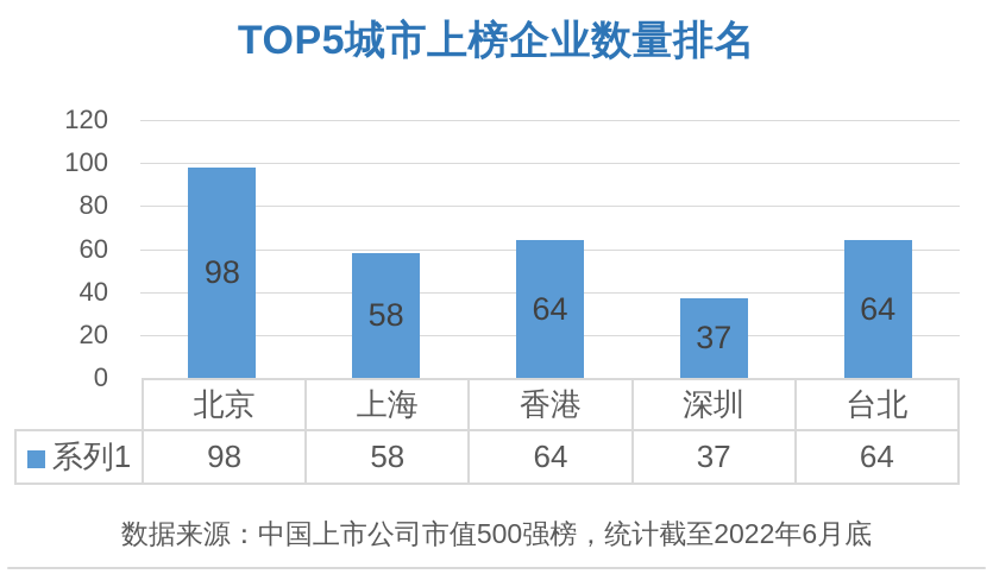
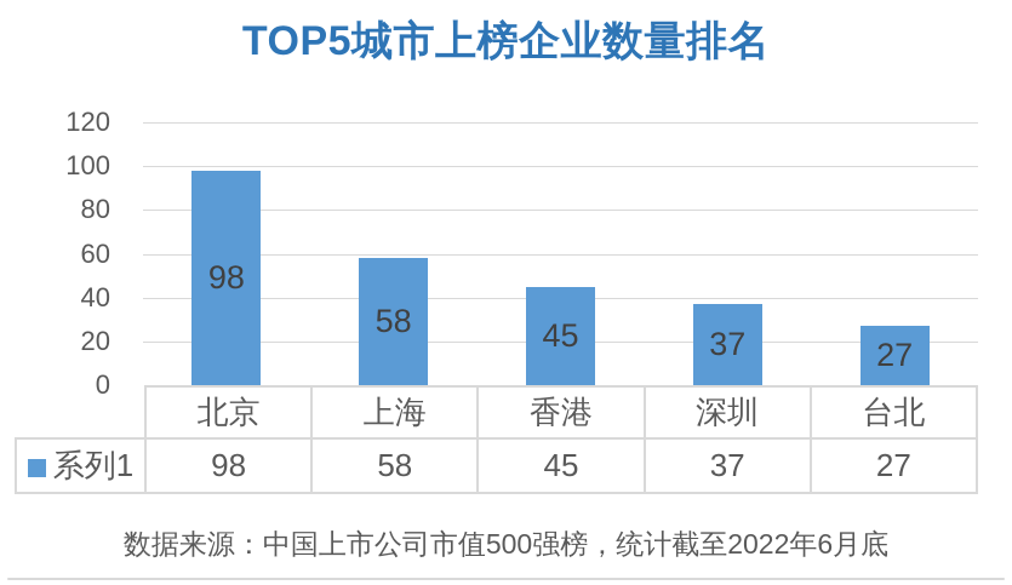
香港: 64 -> 45
台北: 64 -> 27
